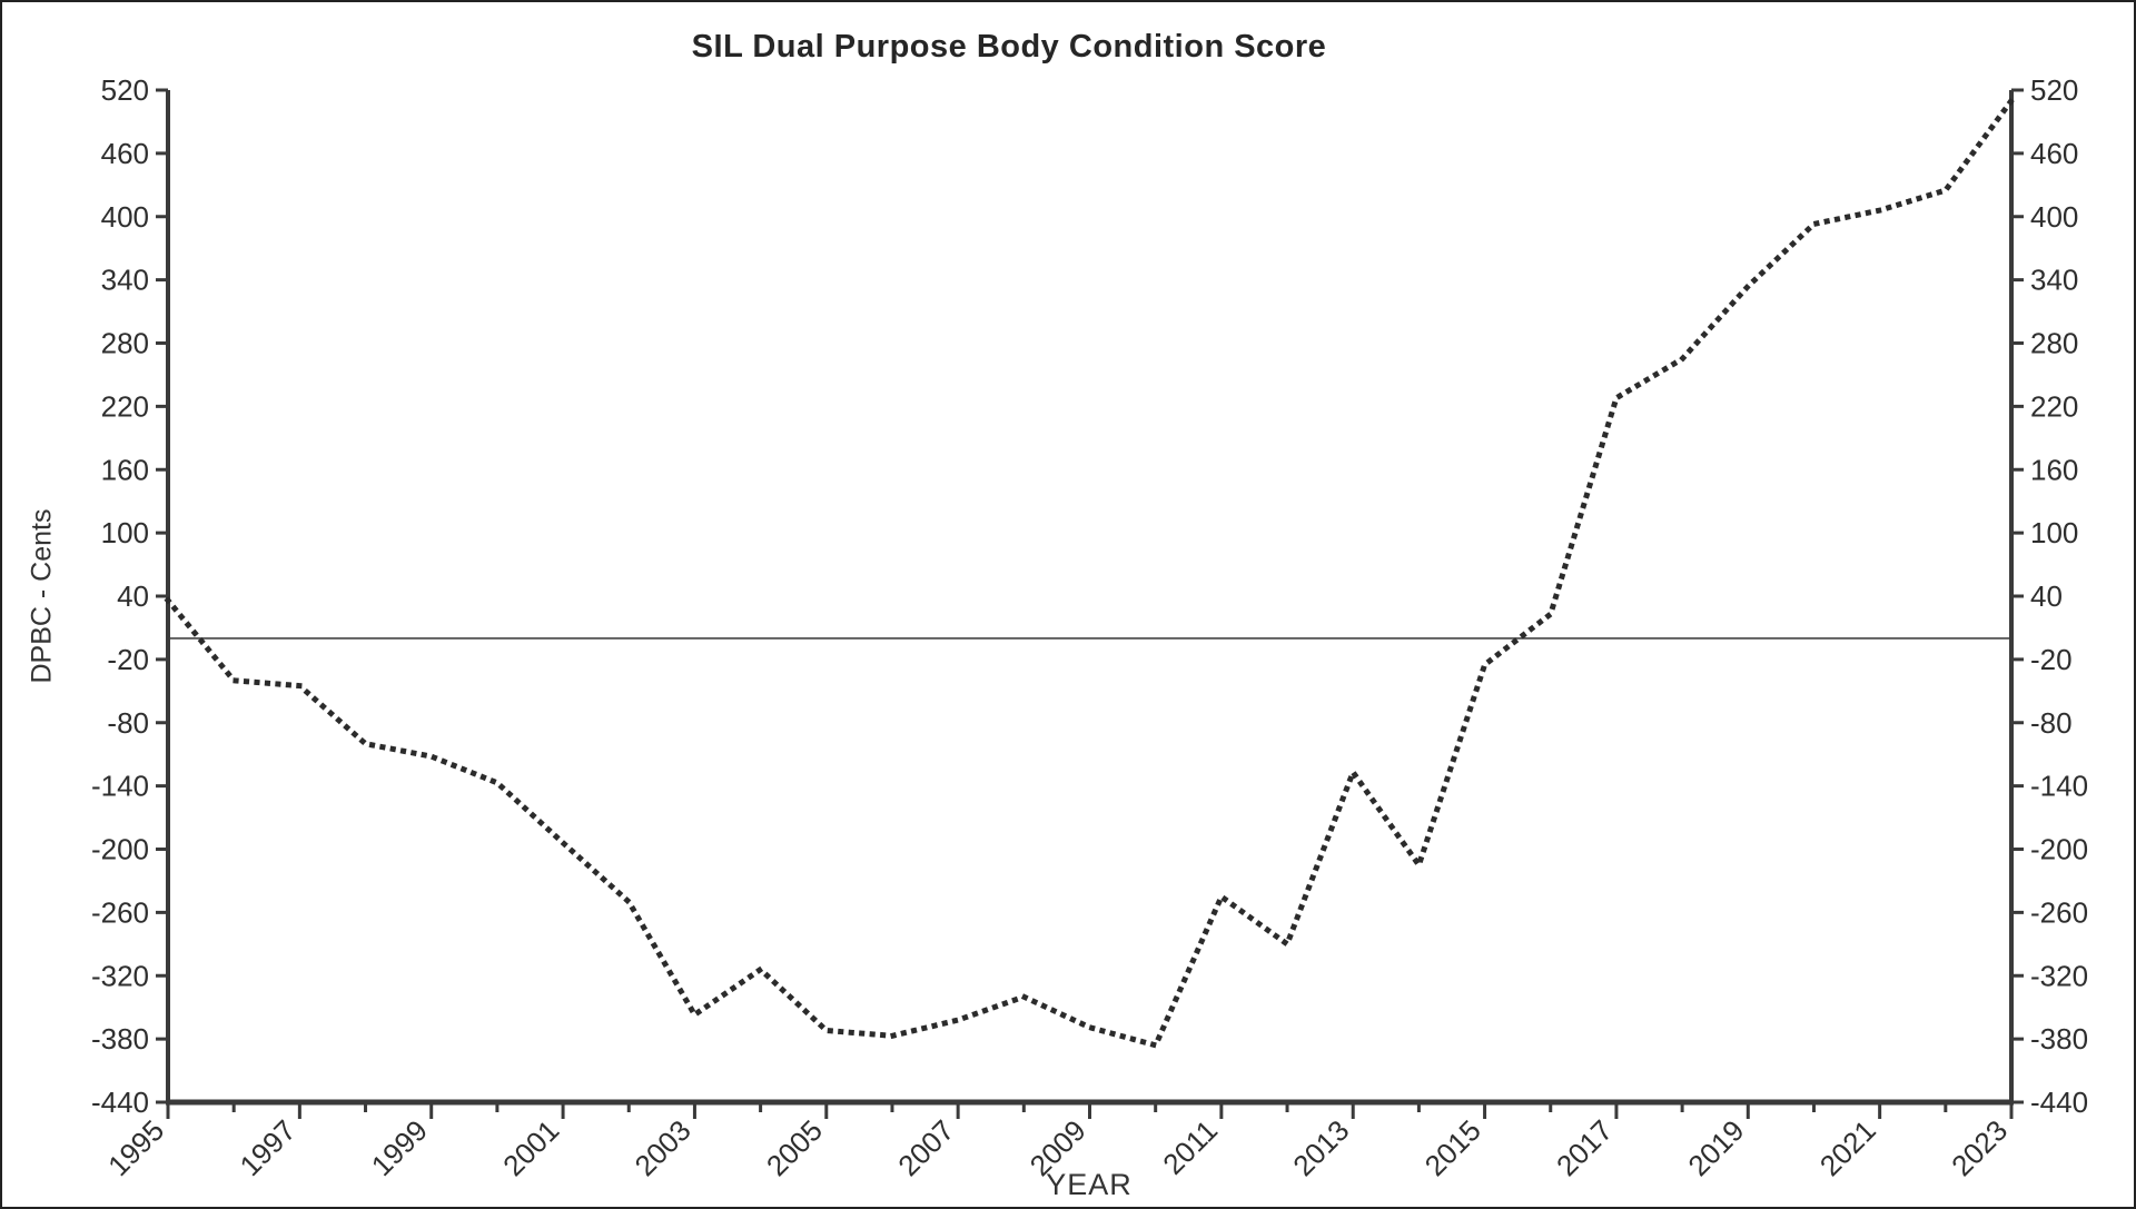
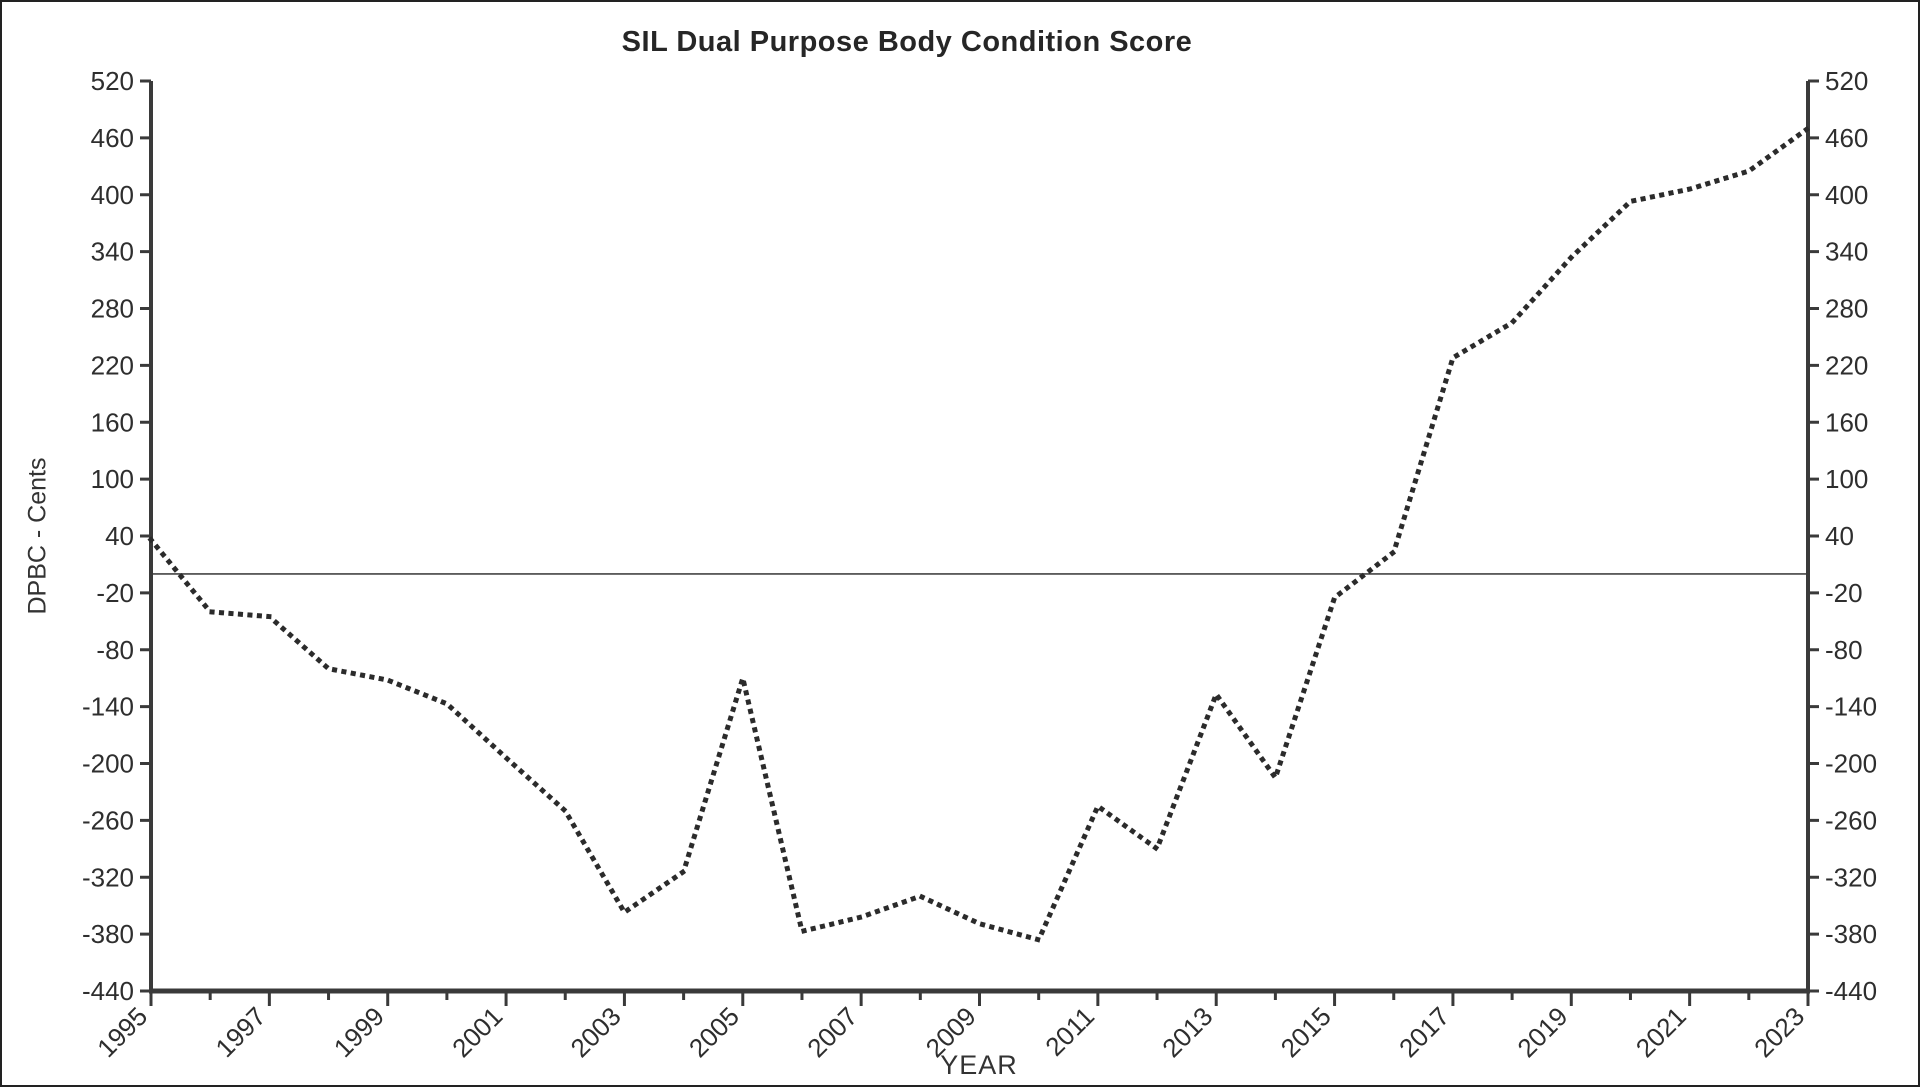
2005: -370 -> -110
2023: 510 -> 470
